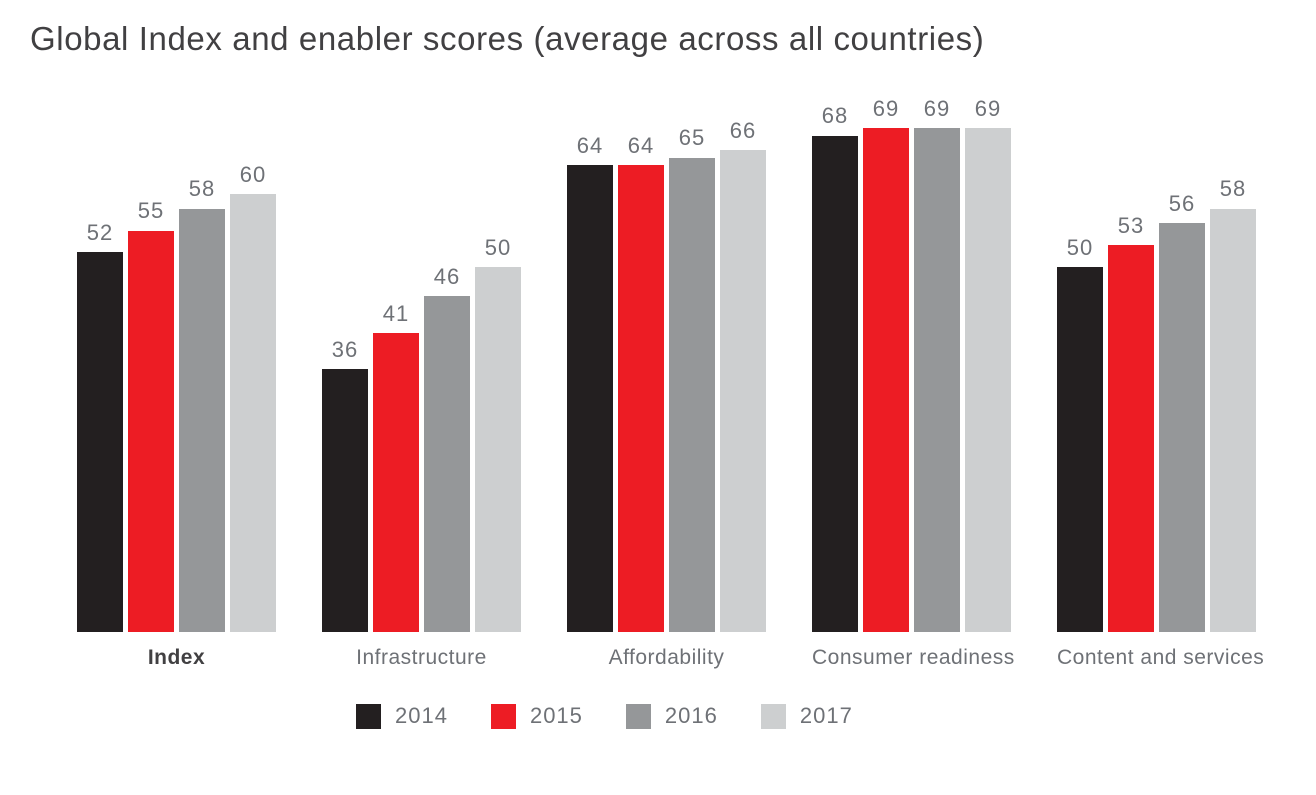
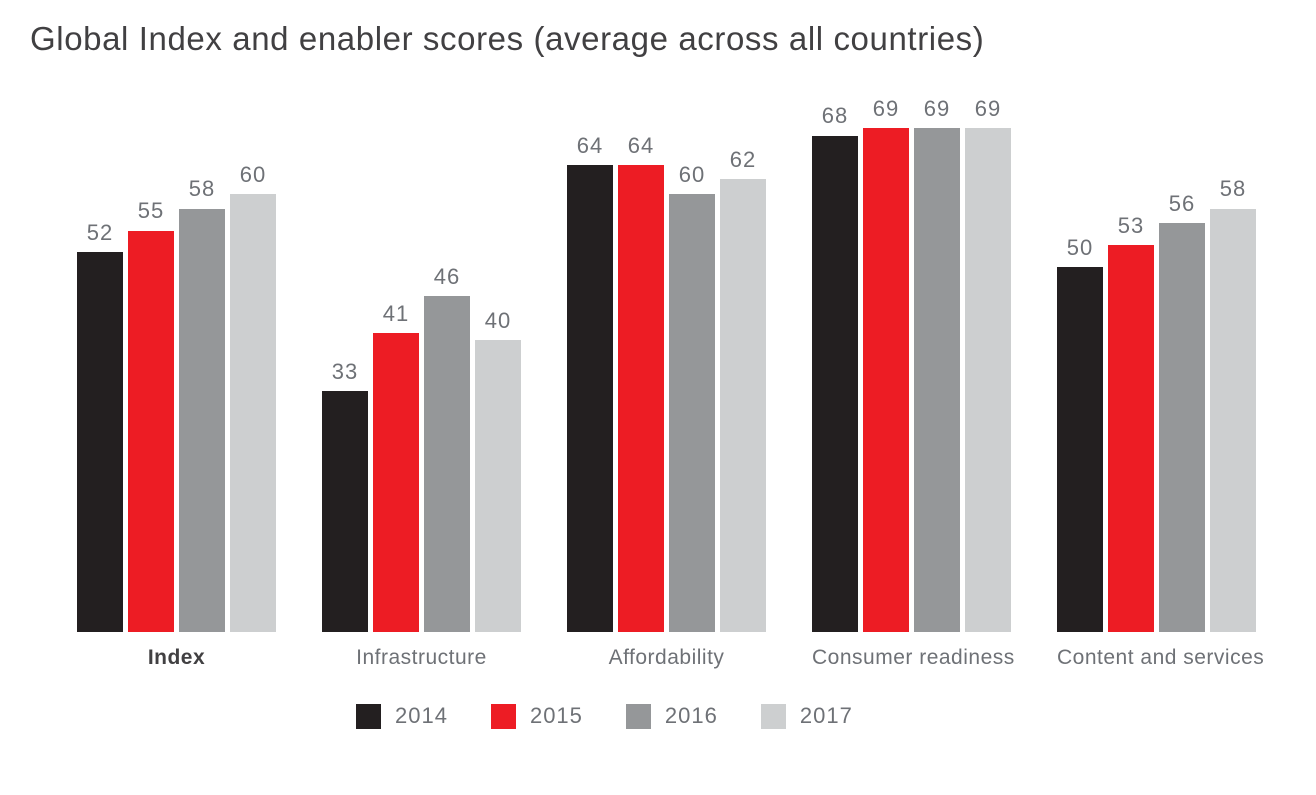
2014/Infrastructure: 36 -> 33
2017/Infrastructure: 50 -> 40
2016/Affordability: 65 -> 60
2017/Affordability: 66 -> 62
